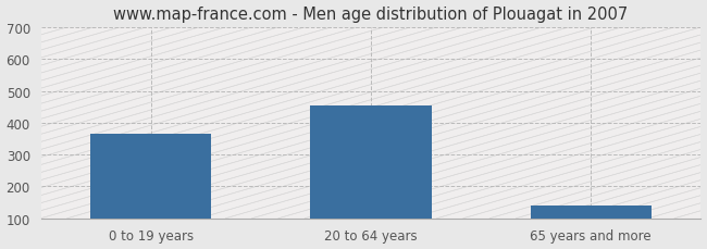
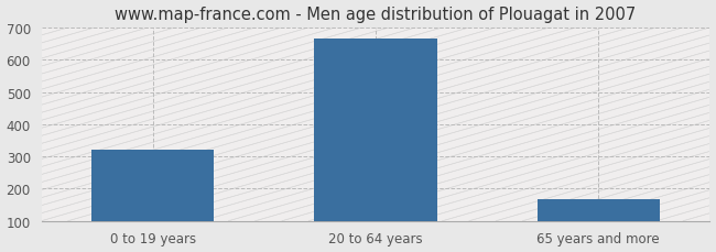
0 to 19 years: 365 -> 320
20 to 64 years: 455 -> 665
65 years and more: 140 -> 168
